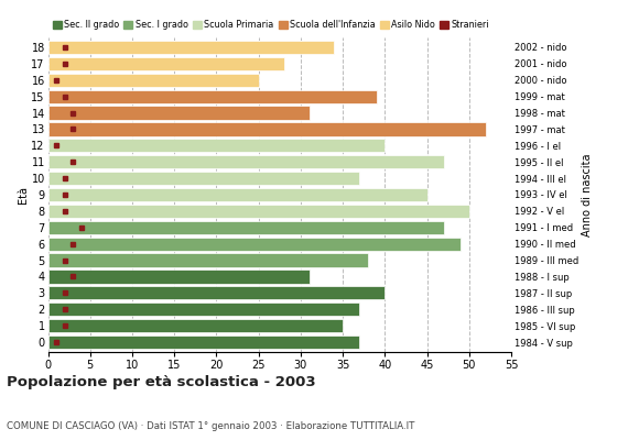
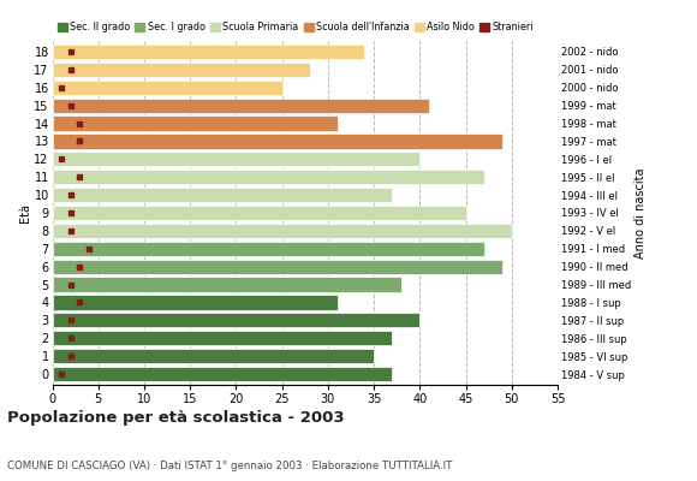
15: 39 -> 41
13: 52 -> 49
